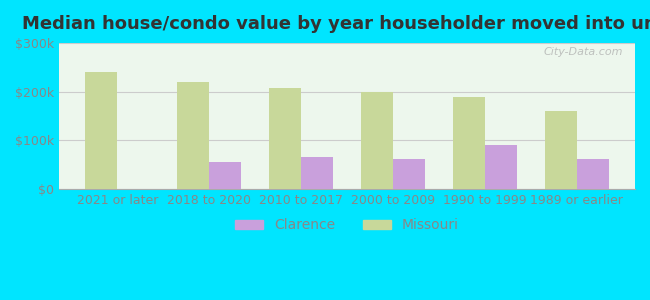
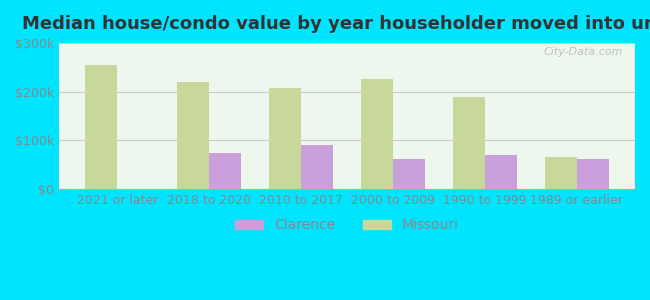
Missouri/2021 or later: $240k -> $255k
Clarence/2018 to 2020: $55k -> $75k
Clarence/2010 to 2017: $65k -> $90k
Missouri/2000 to 2009: $200k -> $225k
Clarence/1990 to 1999: $90k -> $70k
Missouri/1989 or earlier: $160k -> $65k
